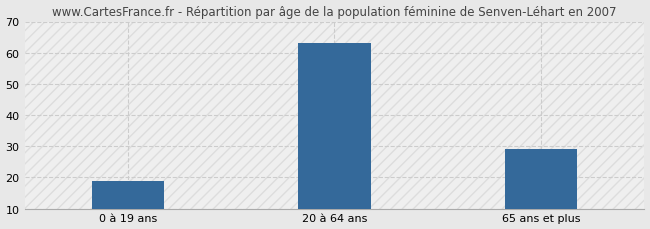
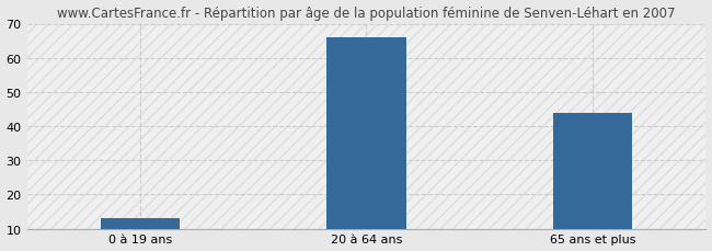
0 à 19 ans: 19 -> 13
20 à 64 ans: 63 -> 66
65 ans et plus: 29 -> 44
